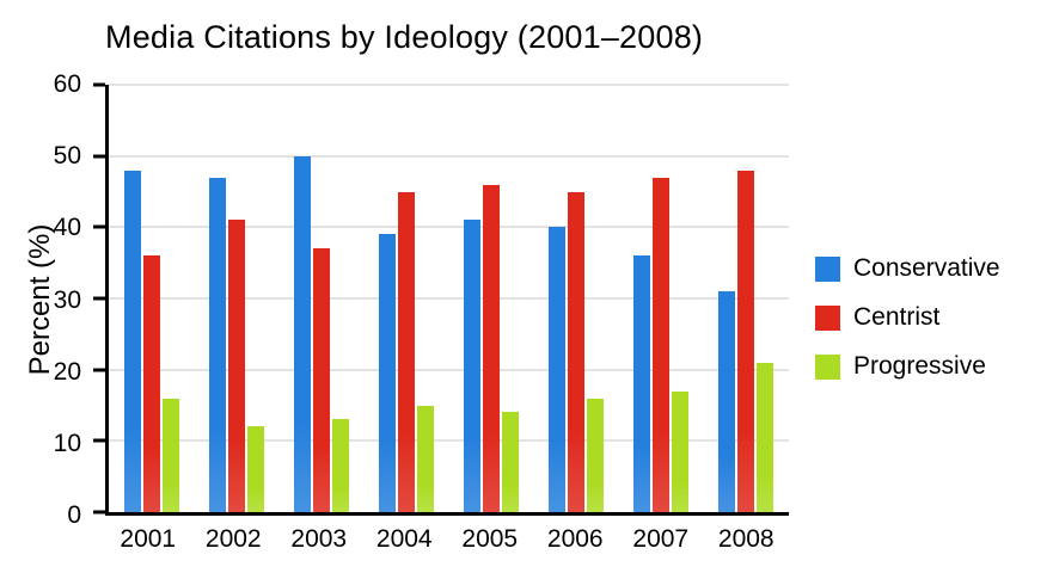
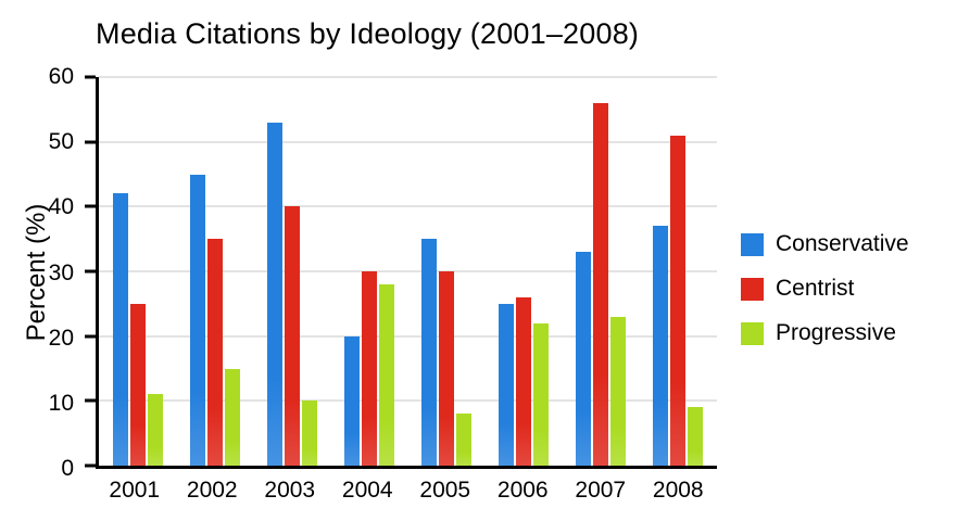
Conservative/2001: 48 -> 42
Centrist/2001: 36 -> 25
Progressive/2001: 16 -> 11
Conservative/2002: 47 -> 45
Centrist/2002: 41 -> 35
Progressive/2002: 12 -> 15
Conservative/2003: 50 -> 53
Centrist/2003: 37 -> 40
Progressive/2003: 13 -> 10
Conservative/2004: 39 -> 20
Centrist/2004: 45 -> 30
Progressive/2004: 15 -> 28
Conservative/2005: 41 -> 35
Centrist/2005: 46 -> 30
Progressive/2005: 14 -> 8
Conservative/2006: 40 -> 25
Centrist/2006: 45 -> 26
Progressive/2006: 16 -> 22
Conservative/2007: 36 -> 33
Centrist/2007: 47 -> 56
Progressive/2007: 17 -> 23
Conservative/2008: 31 -> 37
Centrist/2008: 48 -> 51
Progressive/2008: 21 -> 9
